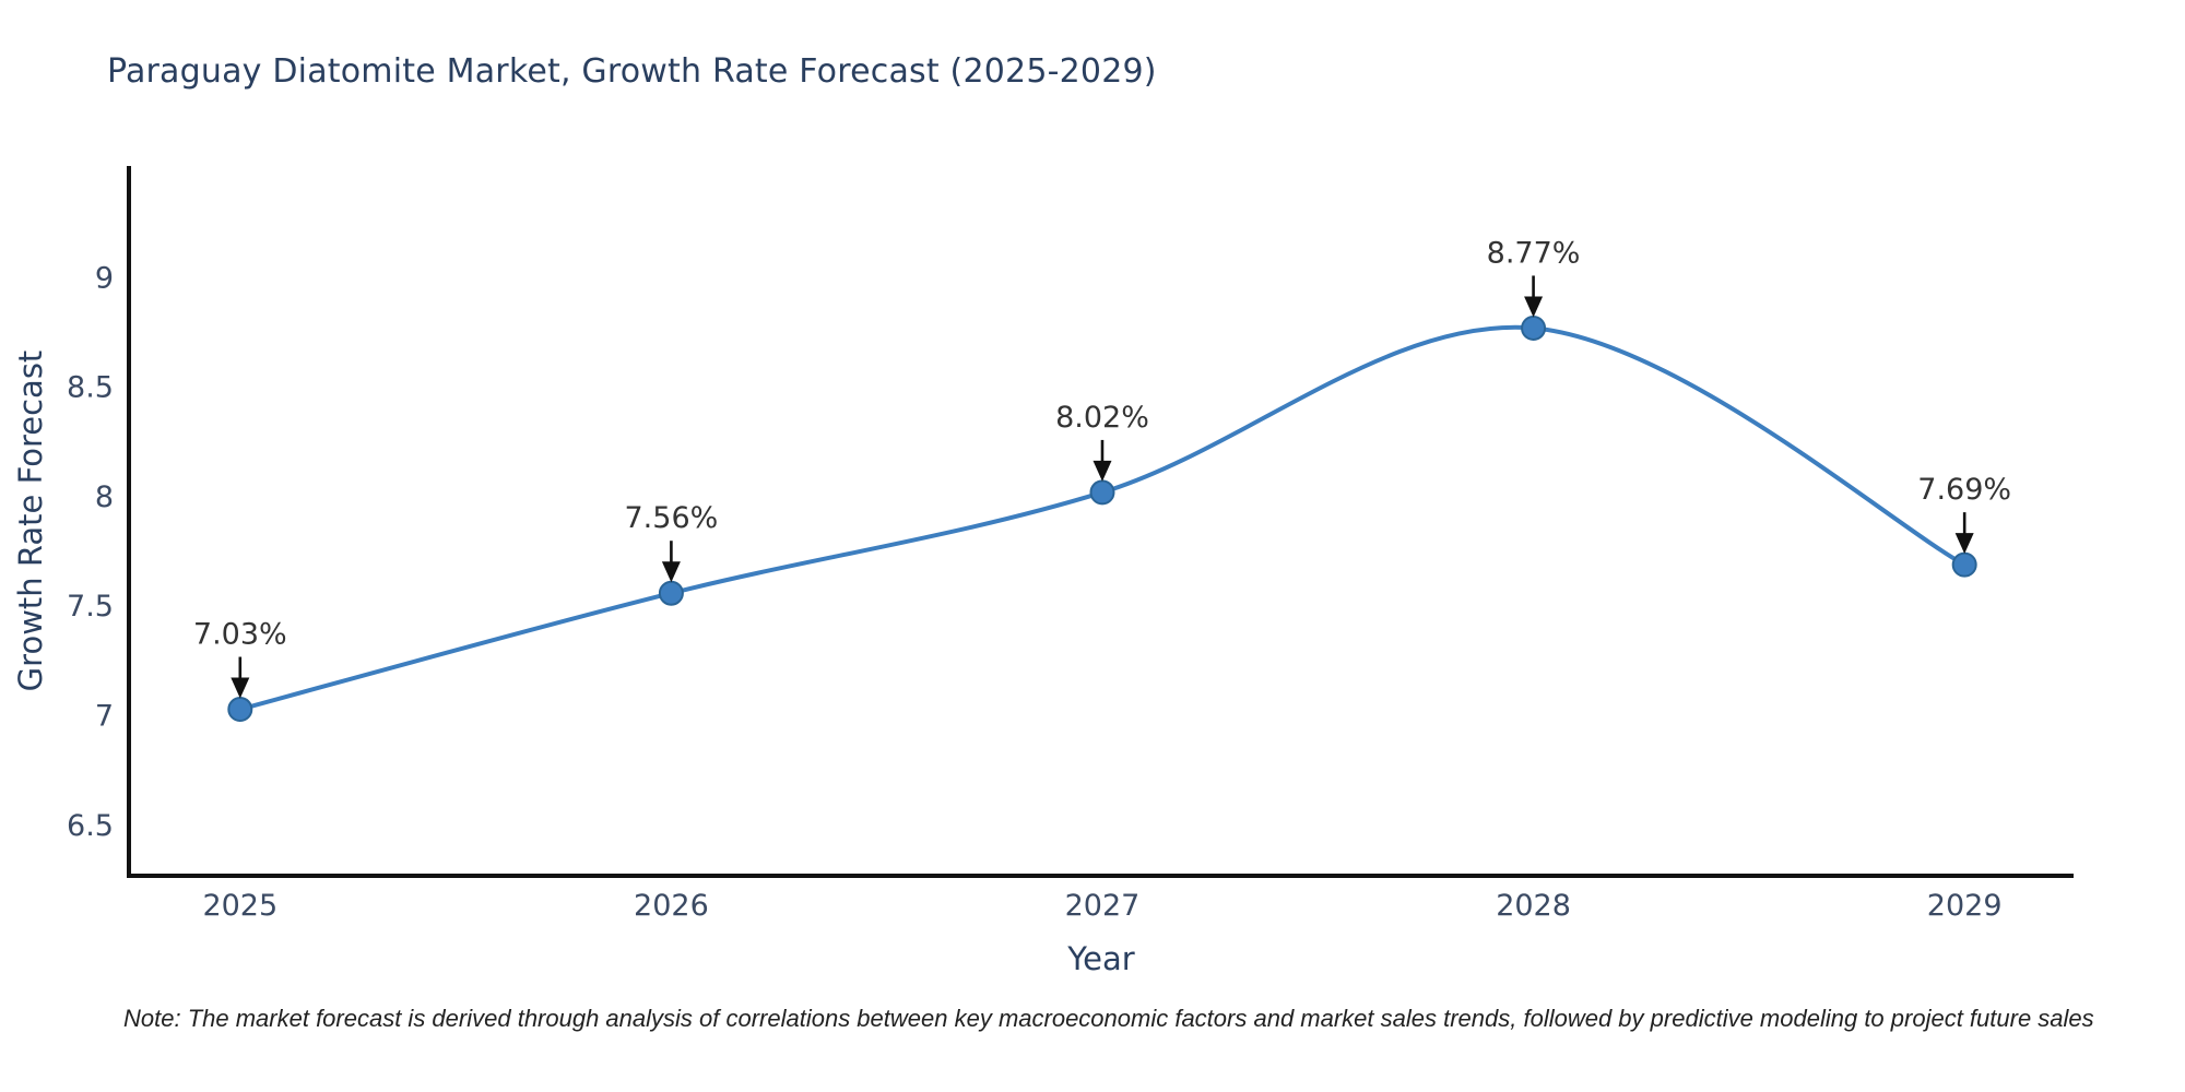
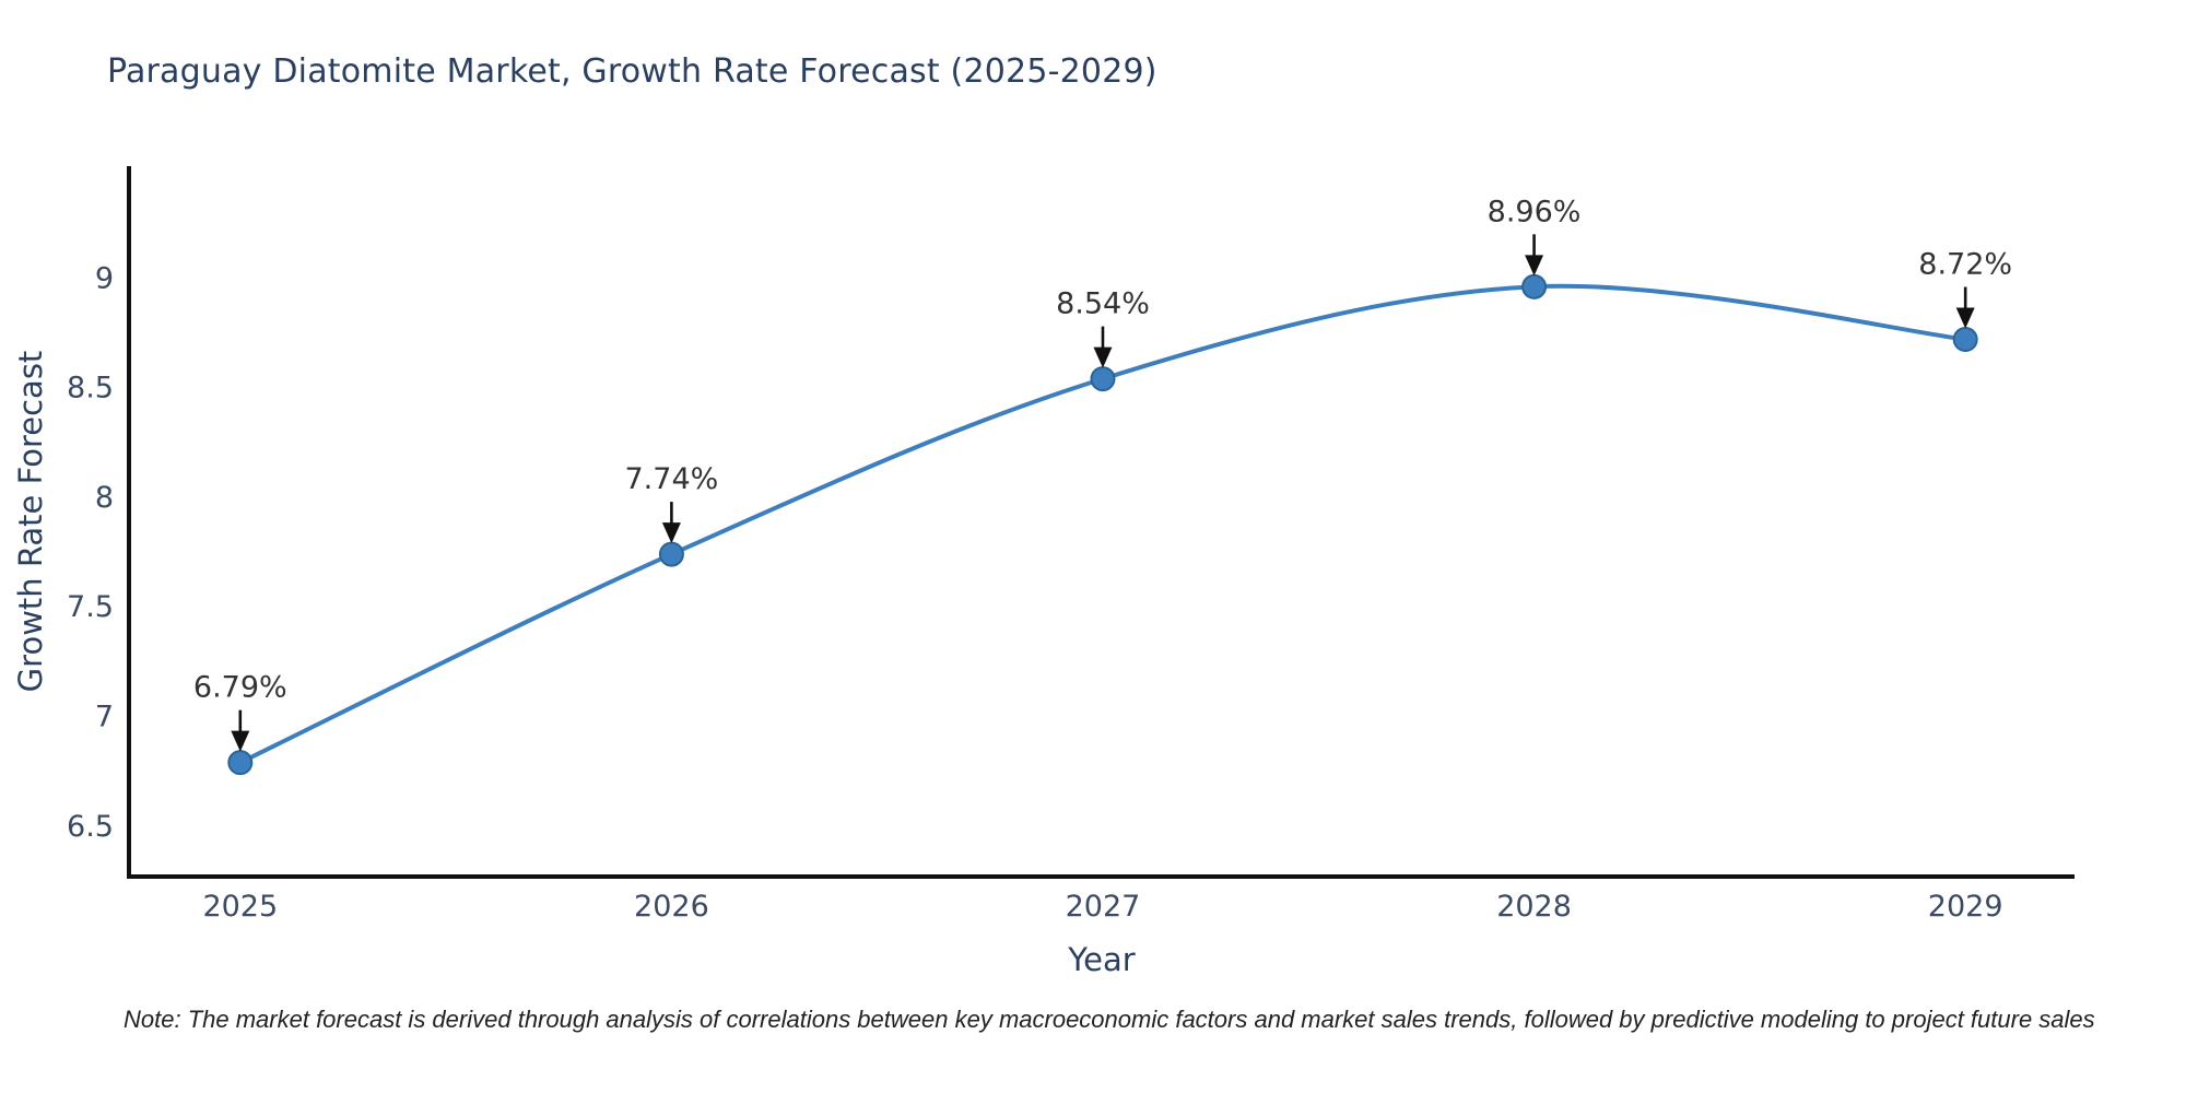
2025: 7.03% -> 6.79%
2026: 7.56% -> 7.74%
2027: 8.02% -> 8.54%
2028: 8.77% -> 8.96%
2029: 7.69% -> 8.72%
